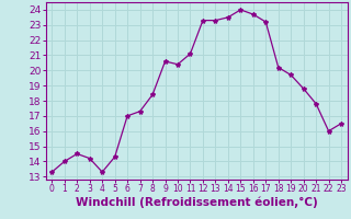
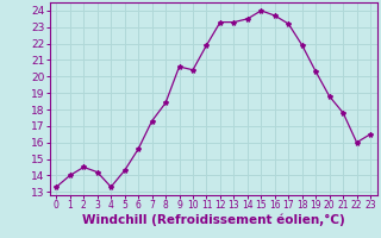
6: 17.0 -> 15.6
11: 21.1 -> 21.9
18: 20.2 -> 21.9
19: 19.7 -> 20.3
